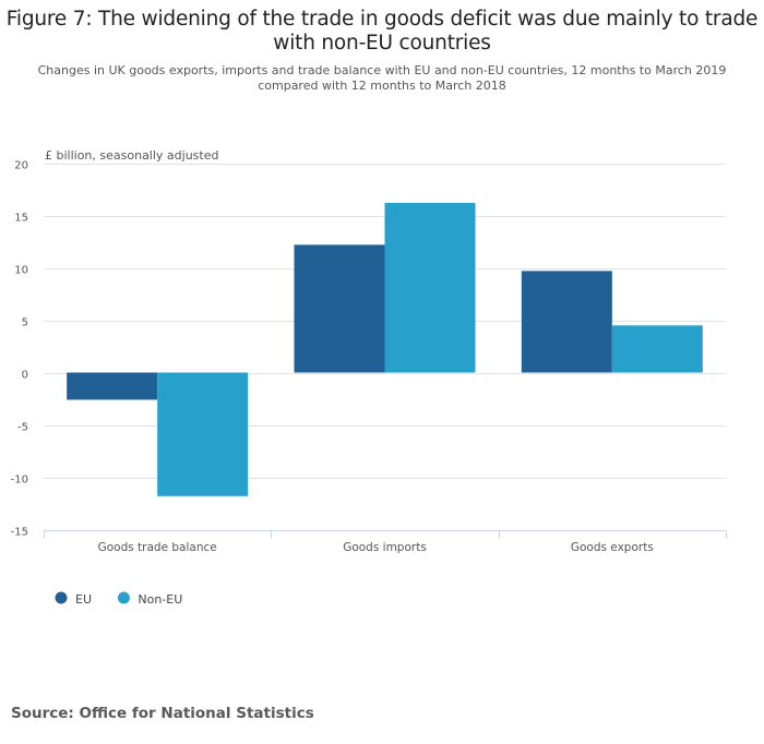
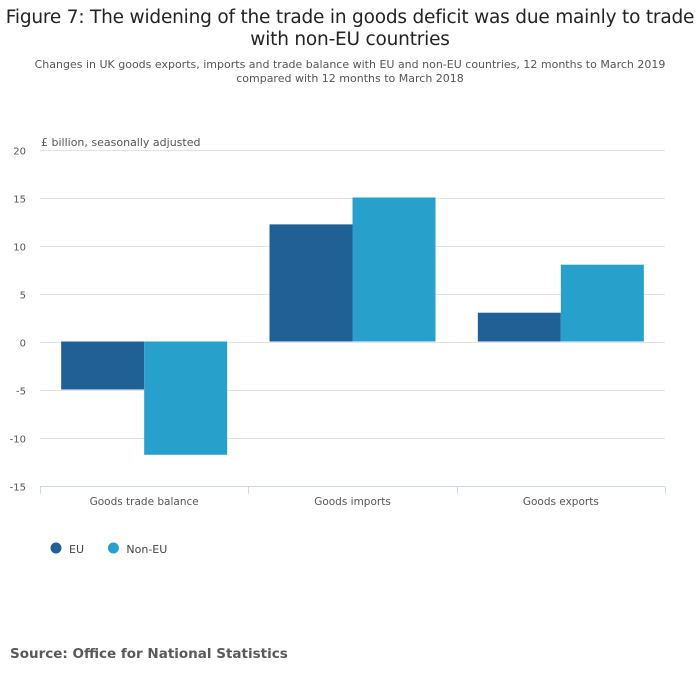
EU/Goods trade balance: -3 -> -5
Non-EU/Goods imports: 16 -> 15
EU/Goods exports: 10 -> 3
Non-EU/Goods exports: 4 -> 8
